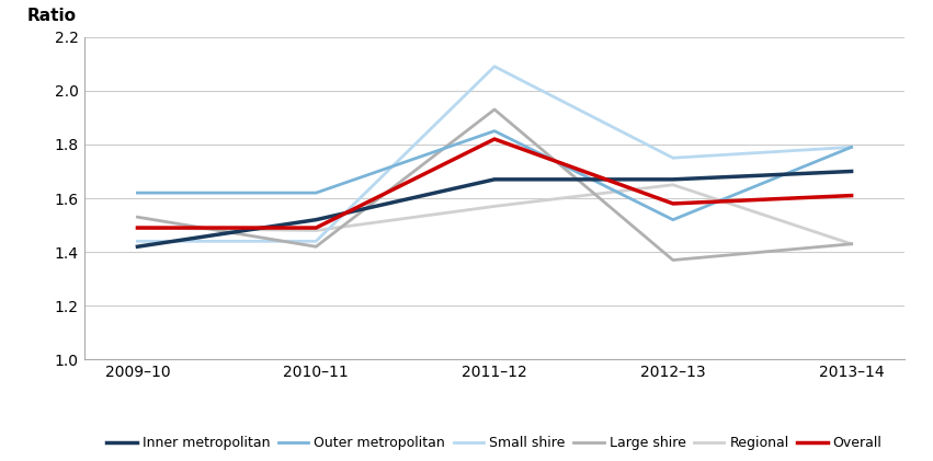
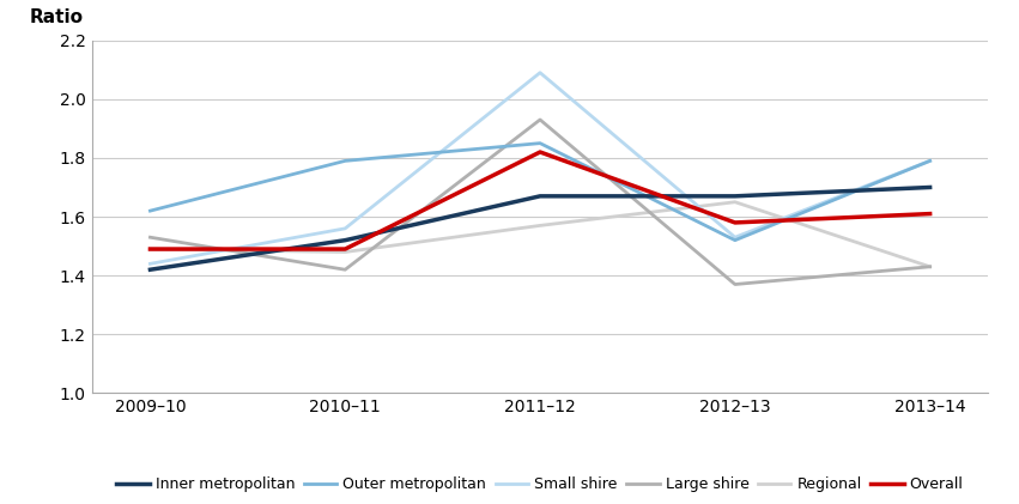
Outer metropolitan/2010–11: 1.62 -> 1.79
Small shire/2010–11: 1.44 -> 1.56
Small shire/2012–13: 1.75 -> 1.53
